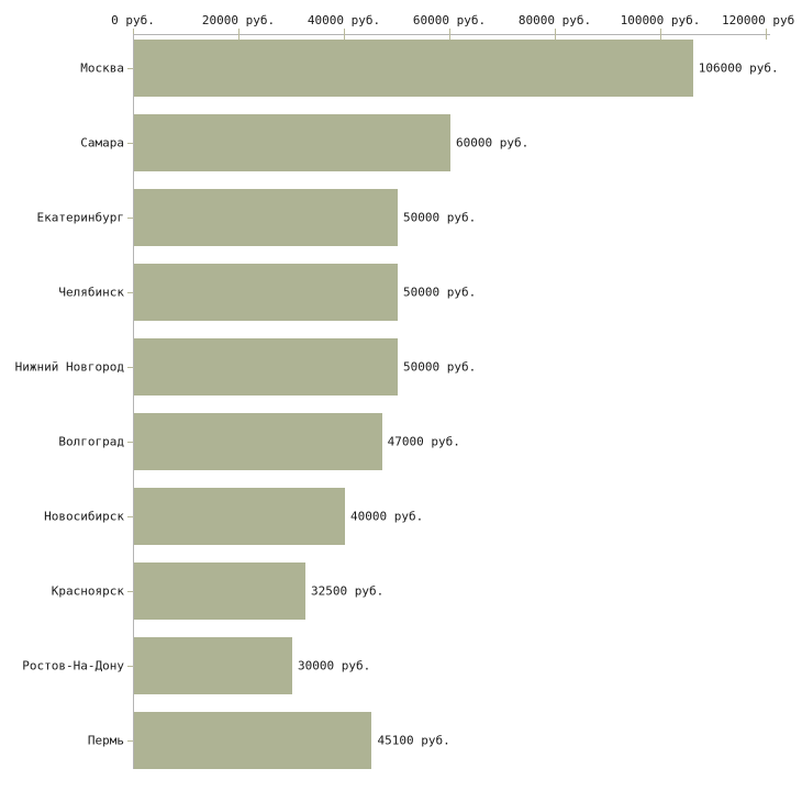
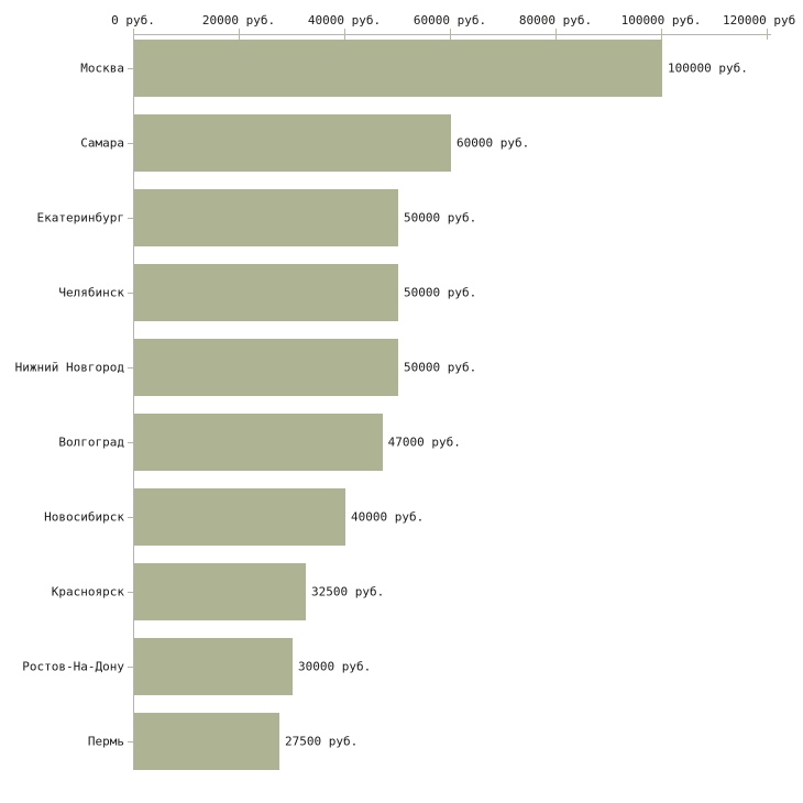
Москва: 106000 -> 100000
Пермь: 45100 -> 27500
